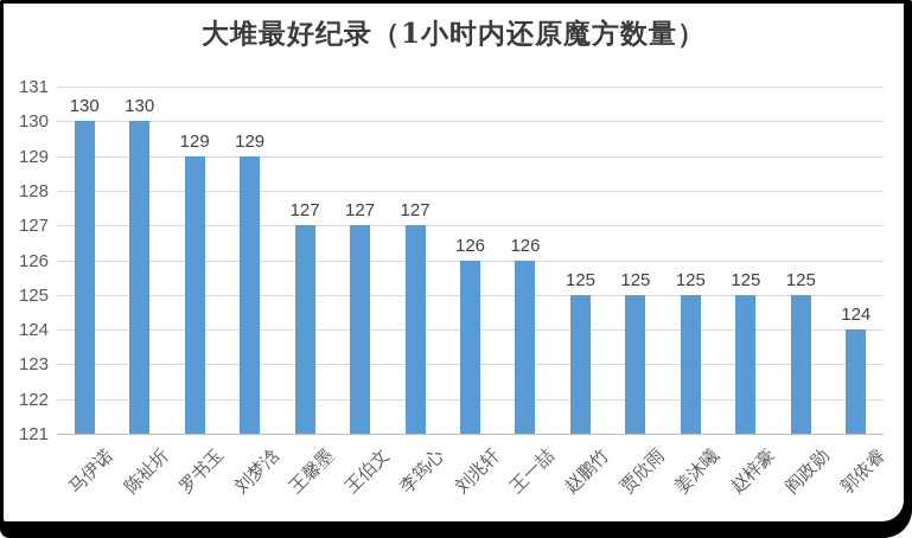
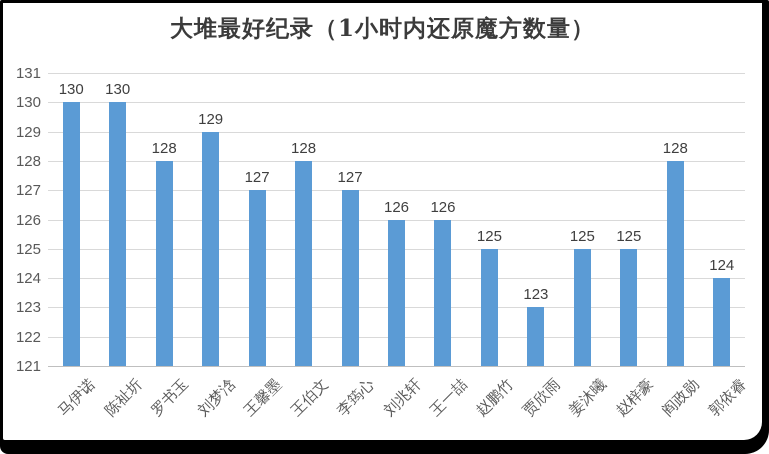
罗书玉: 129 -> 128
王伯文: 127 -> 128
贾欣雨: 125 -> 123
阎政勋: 125 -> 128
